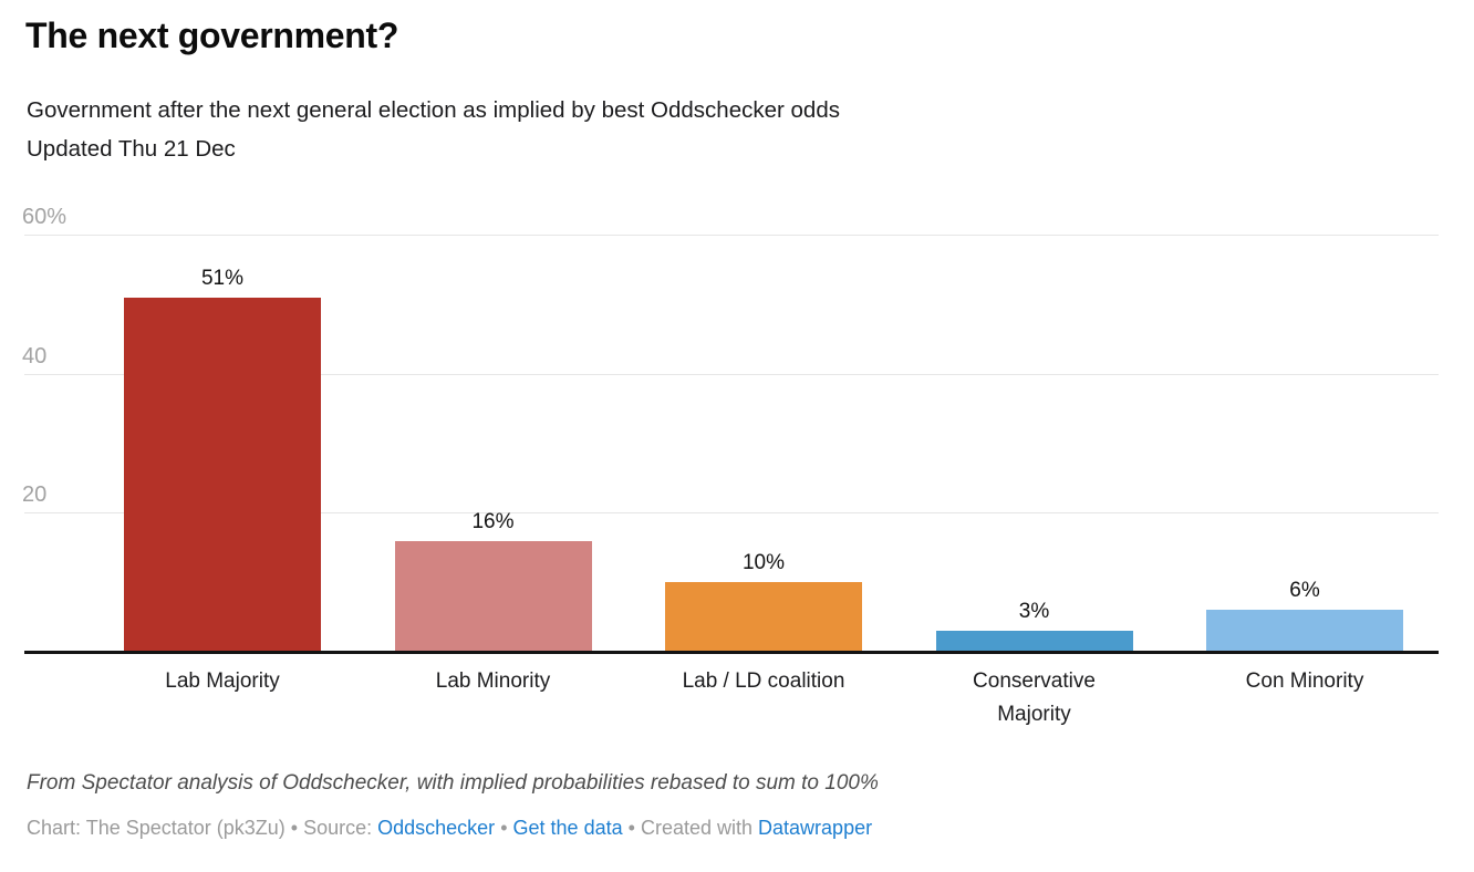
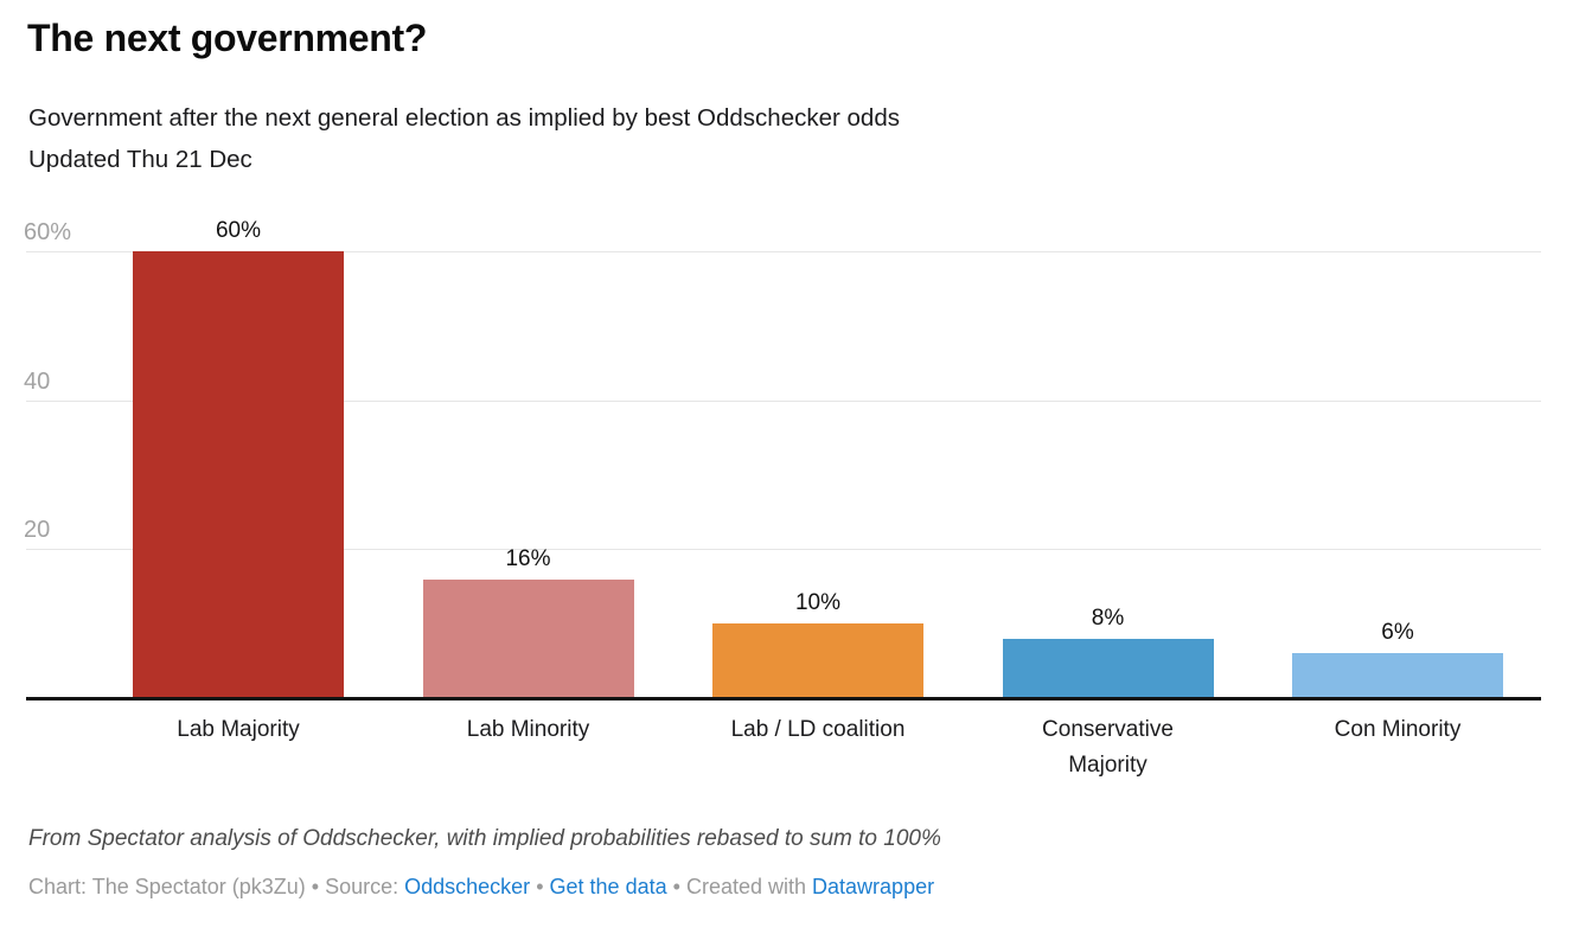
Lab Majority: 51% -> 60%
Conservative Majority: 3% -> 8%
